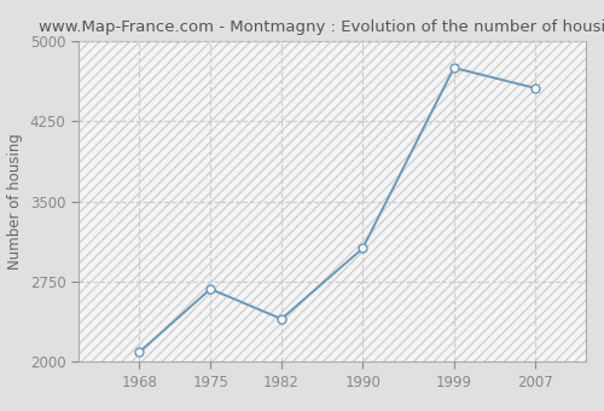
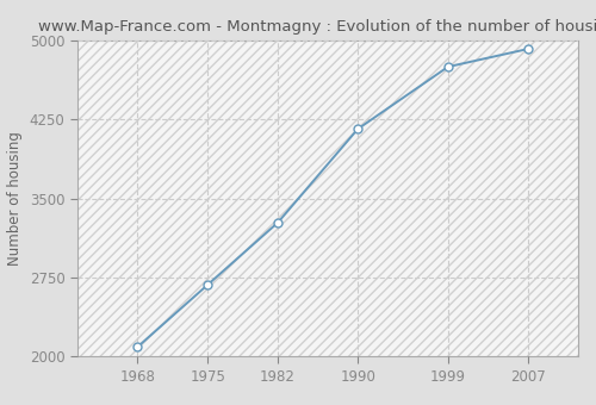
1982: 2400 -> 3270
1990: 3060 -> 4160
2007: 4560 -> 4920
